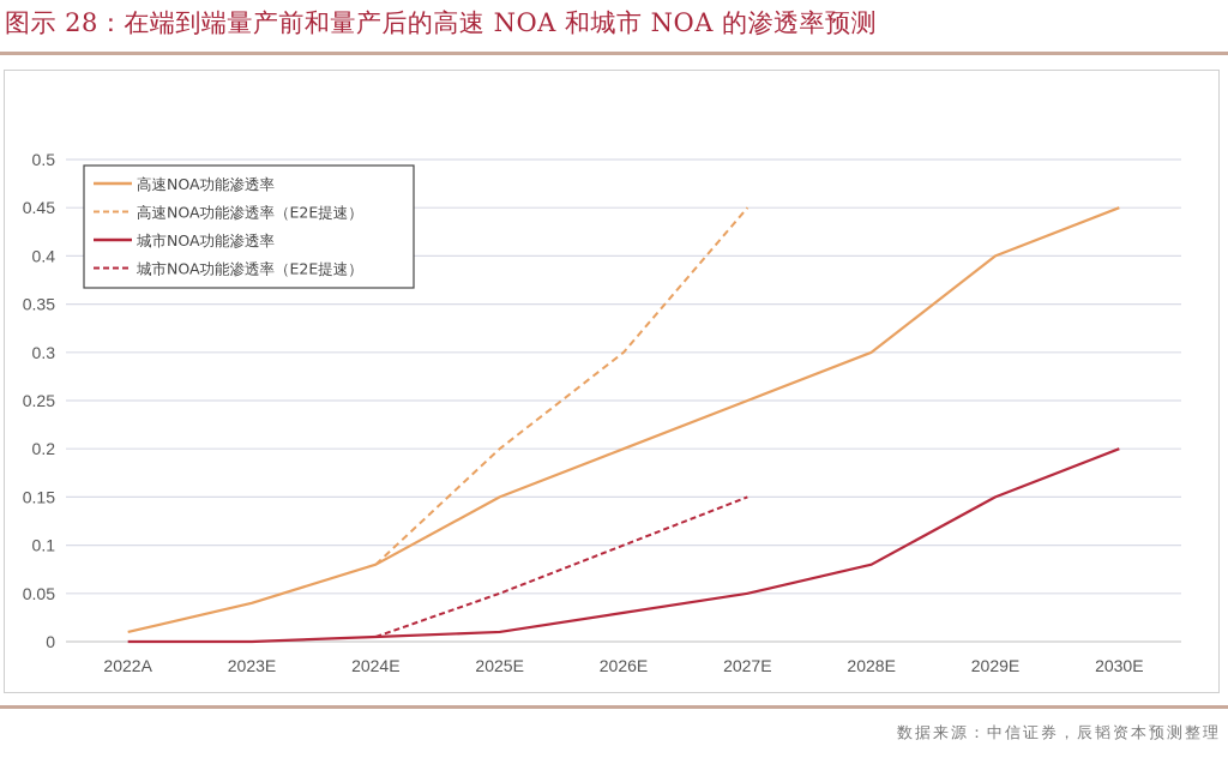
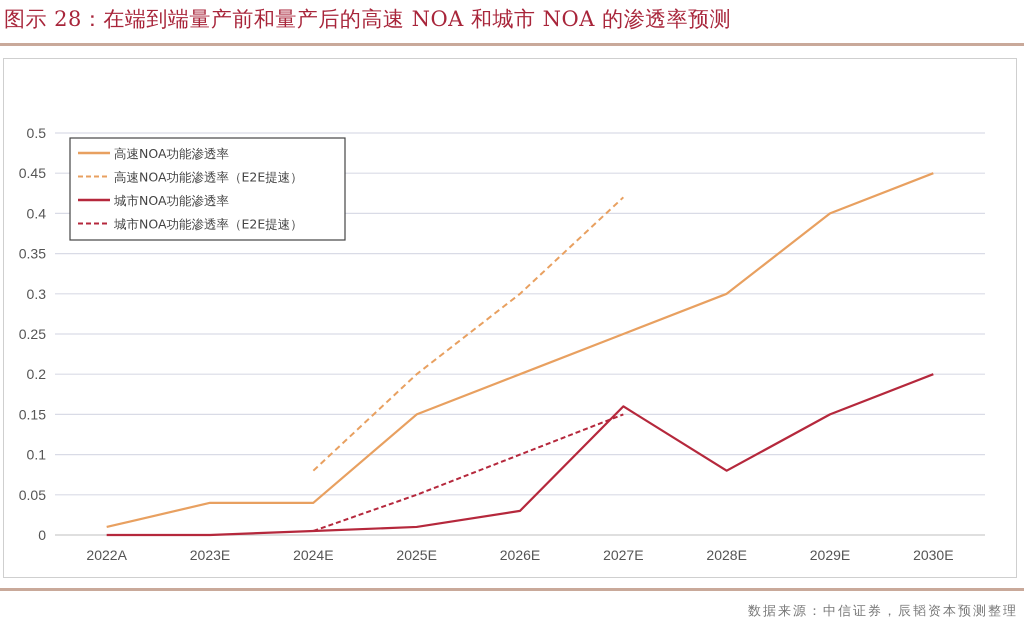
高速NOA功能渗透率/2024E: 0.08 -> 0.04
高速NOA功能渗透率（E2E提速）/2027E: 0.45 -> 0.42
城市NOA功能渗透率/2027E: 0.05 -> 0.16
